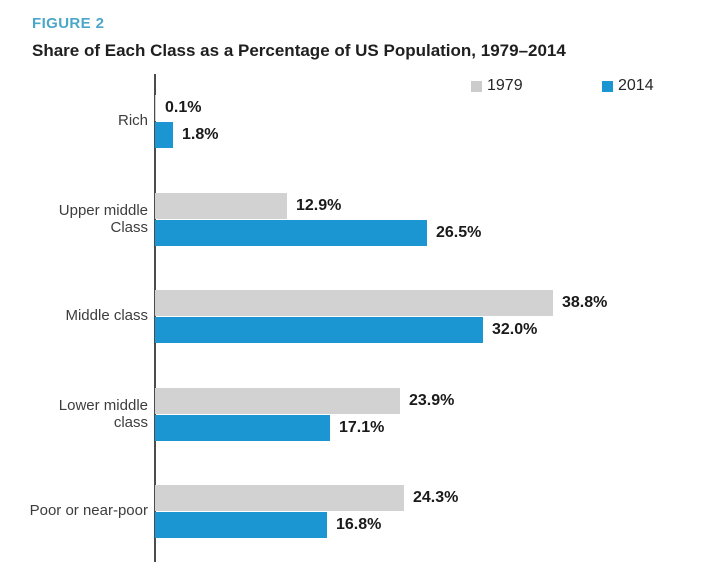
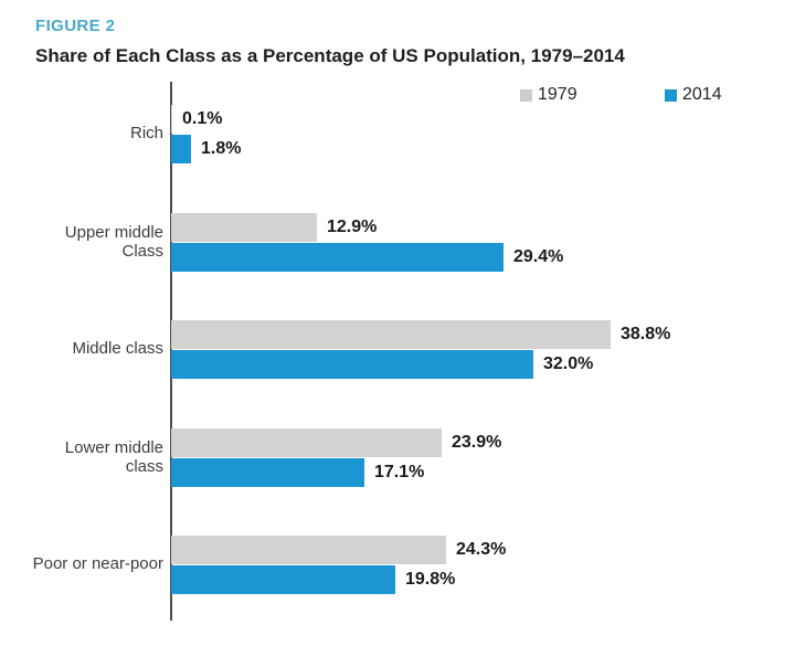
2014/Upper middle Class: 26.5% -> 29.4%
2014/Poor or near-poor: 16.8% -> 19.8%
